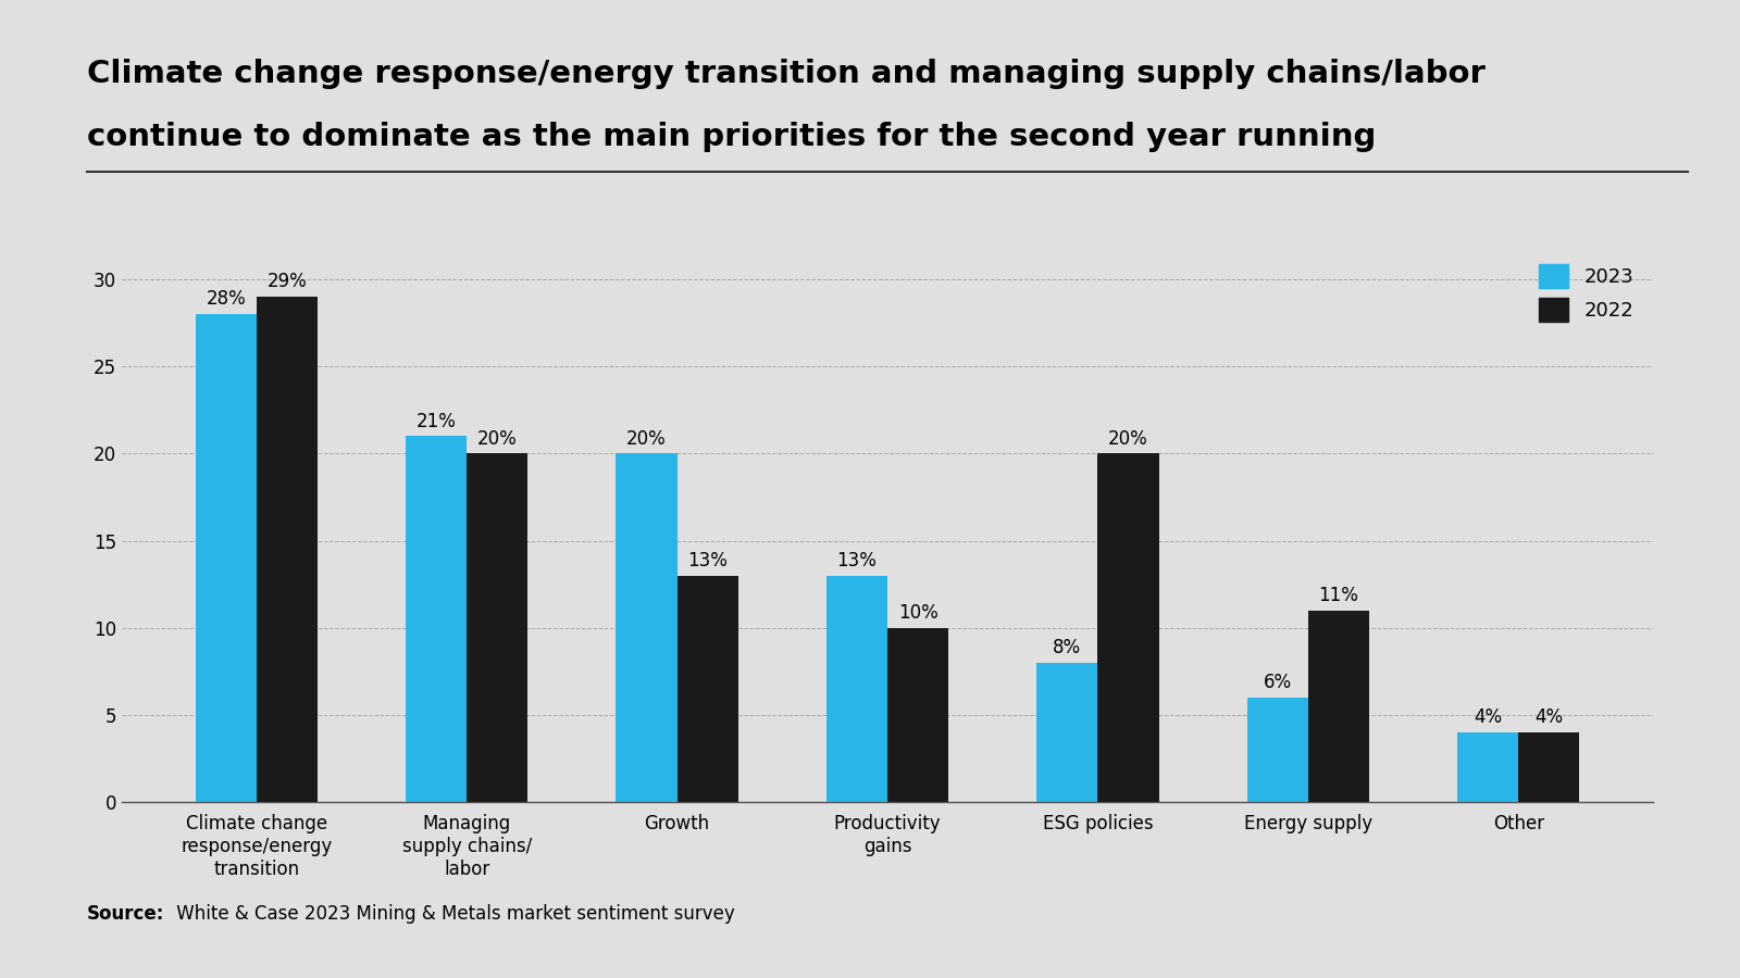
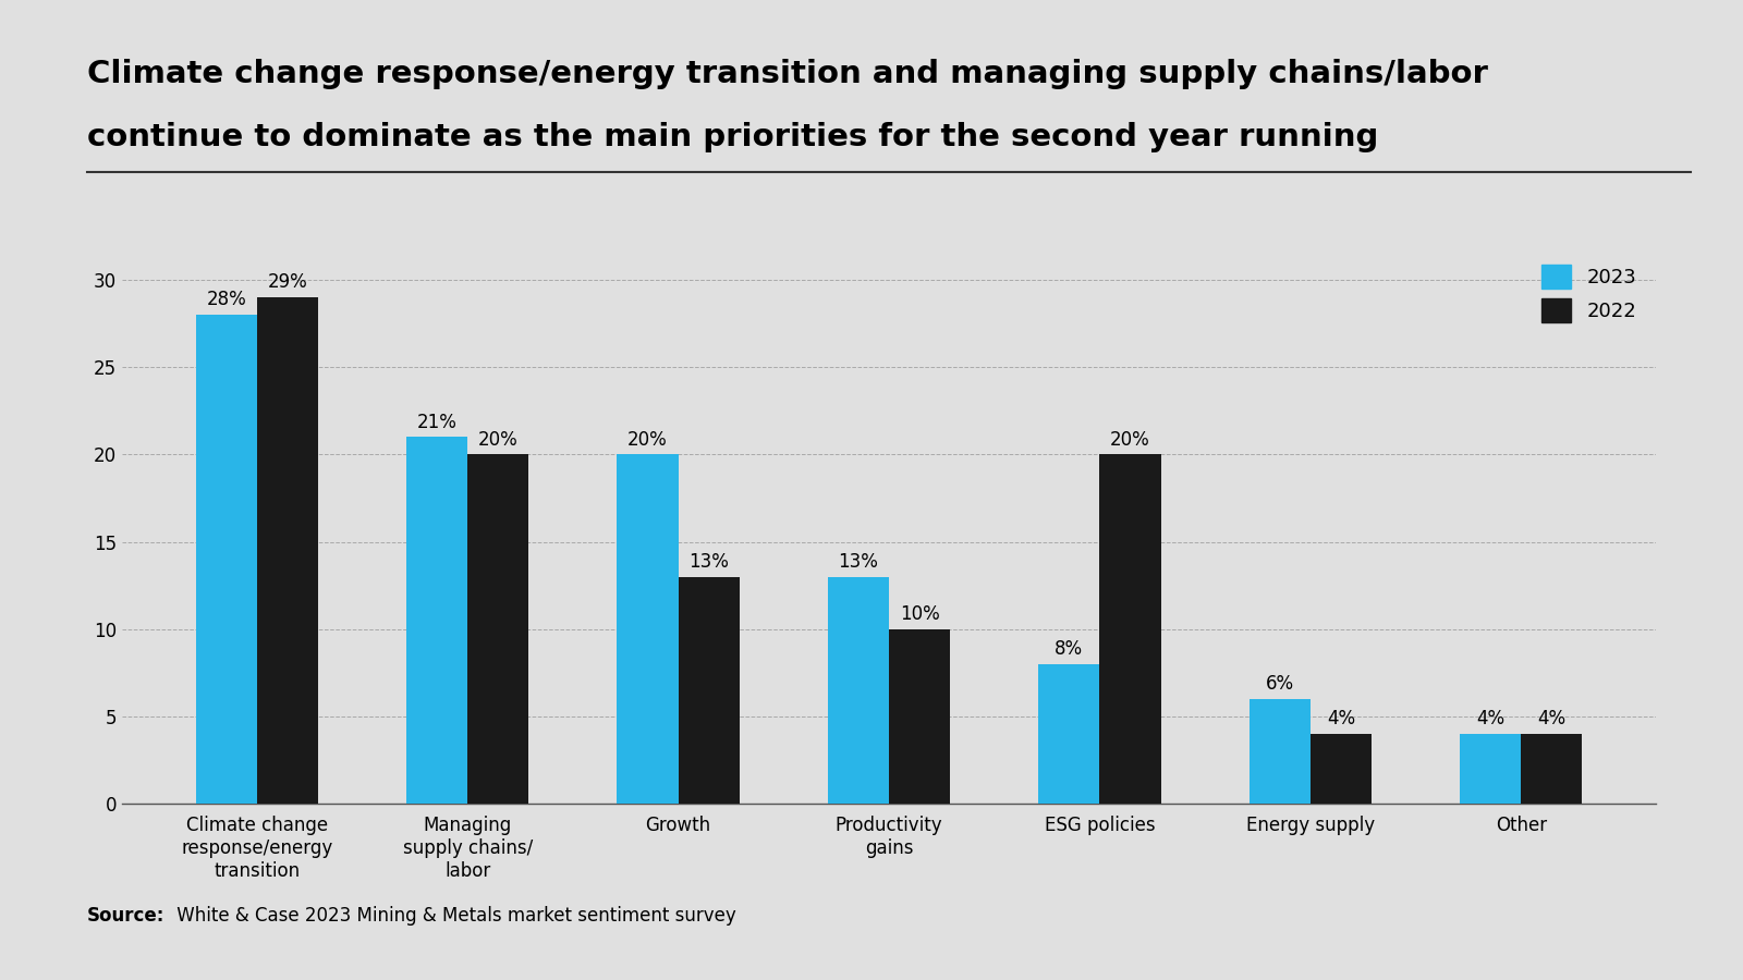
2022/Energy supply: 11% -> 4%
